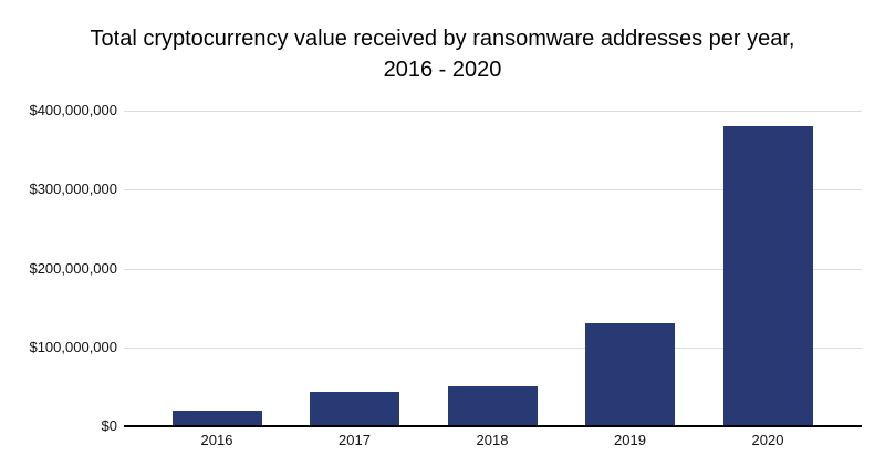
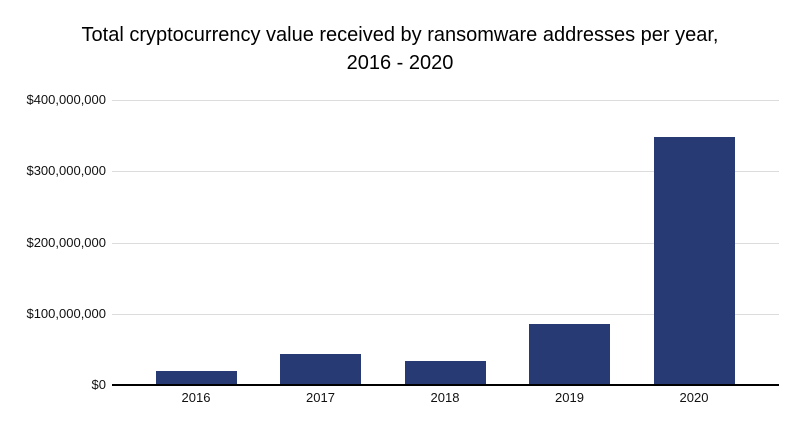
2018: $50000000 -> $30000000
2019: $130000000 -> $80000000
2020: $380000000 -> $350000000
